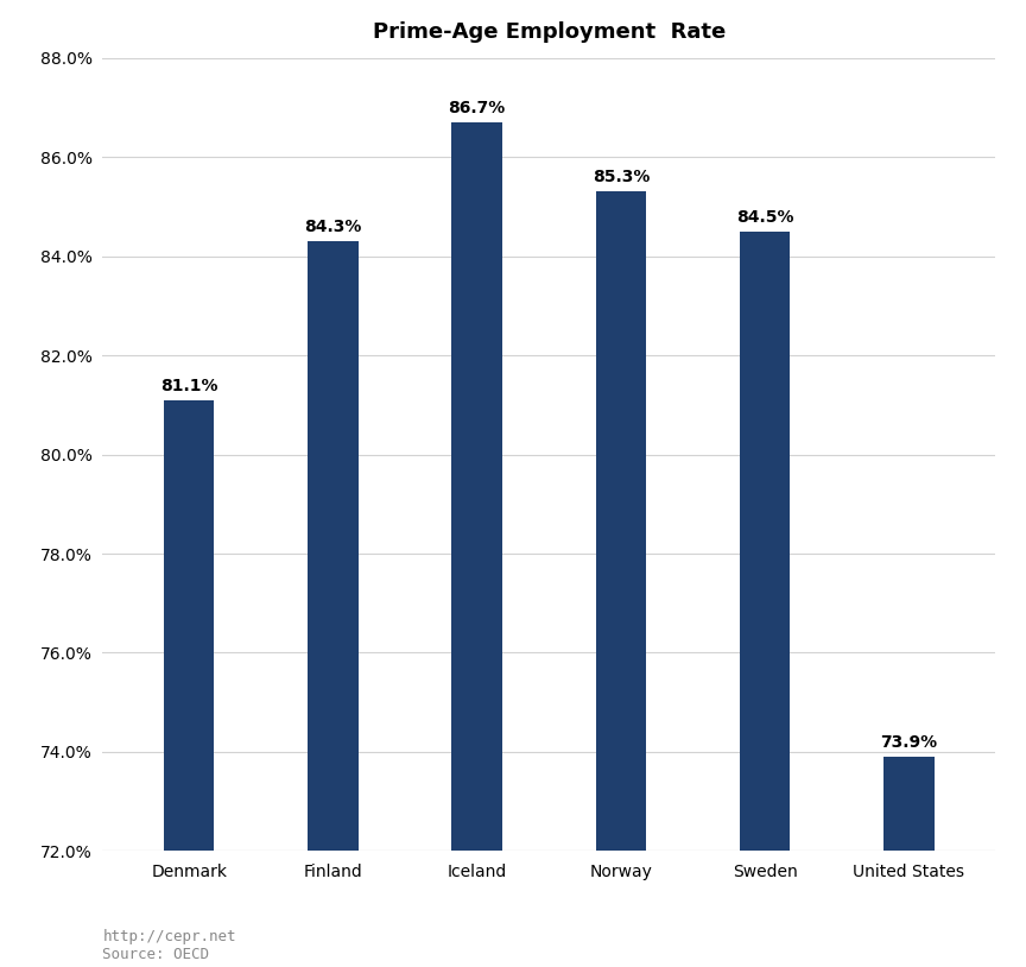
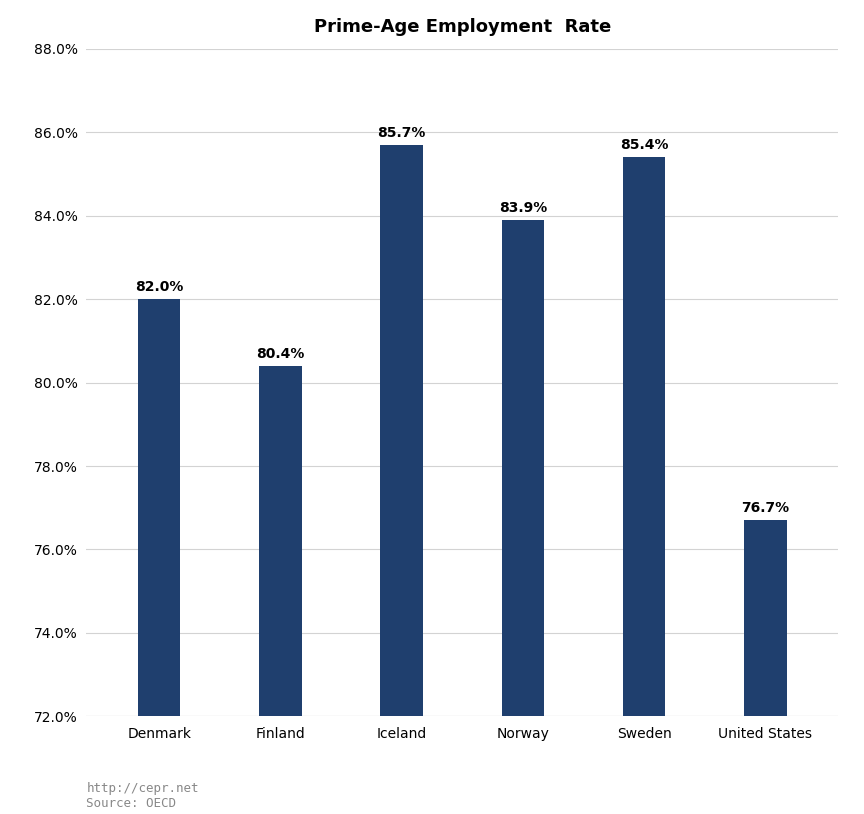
Denmark: 81.1% -> 82.0%
Finland: 84.3% -> 80.4%
Iceland: 86.7% -> 85.7%
Norway: 85.3% -> 83.9%
Sweden: 84.5% -> 85.4%
United States: 73.9% -> 76.7%
